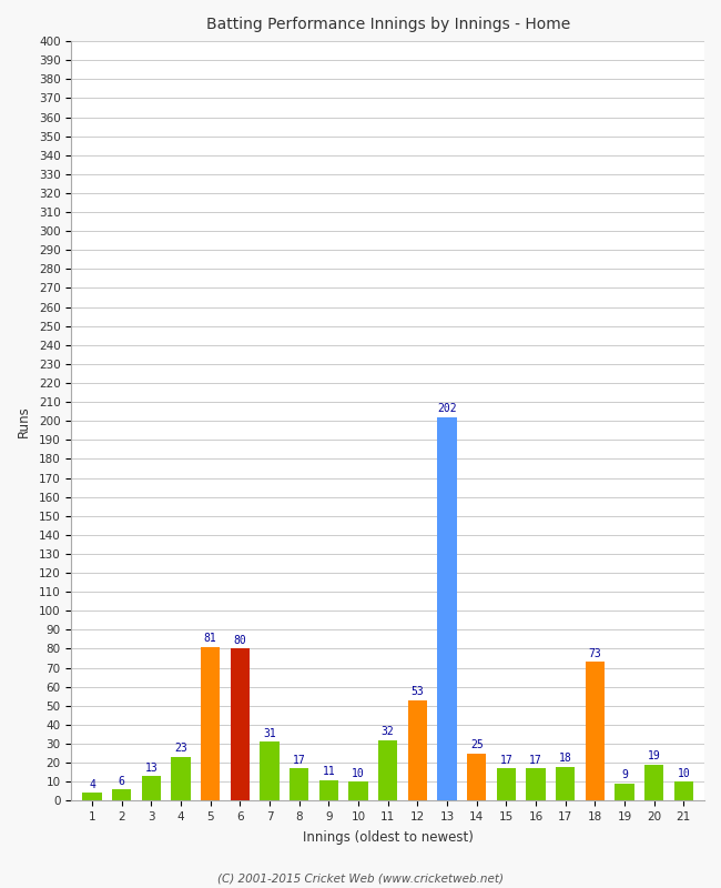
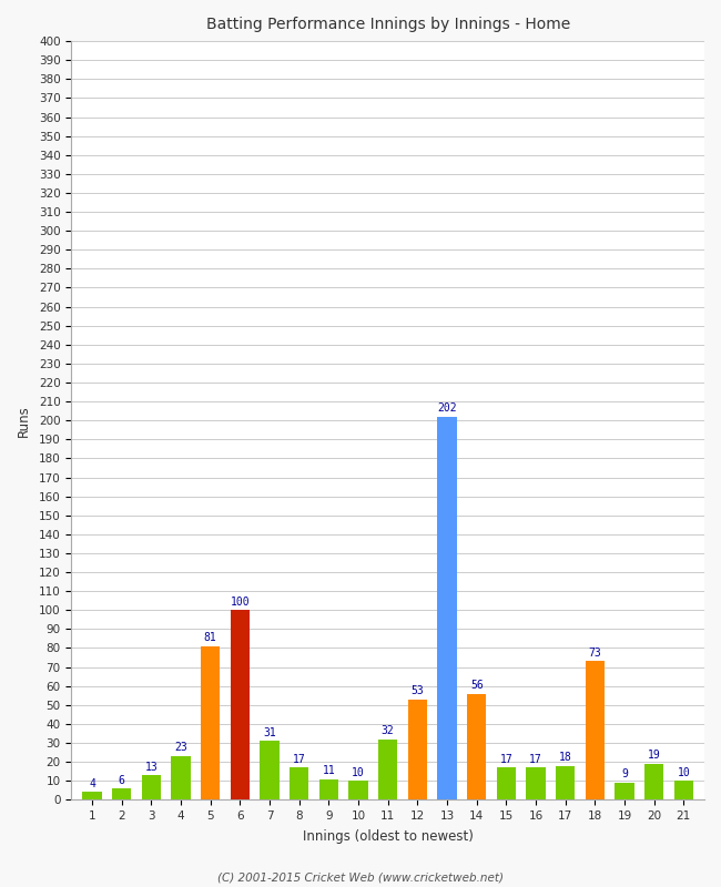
6: 80 -> 100
14: 25 -> 56
